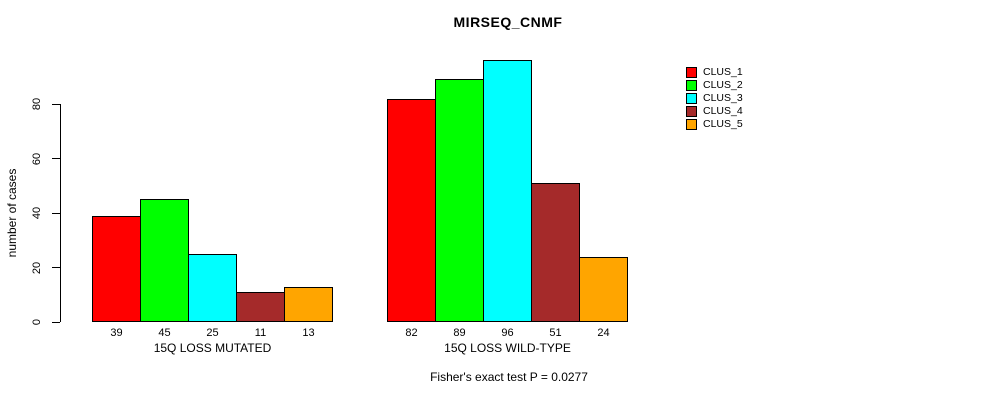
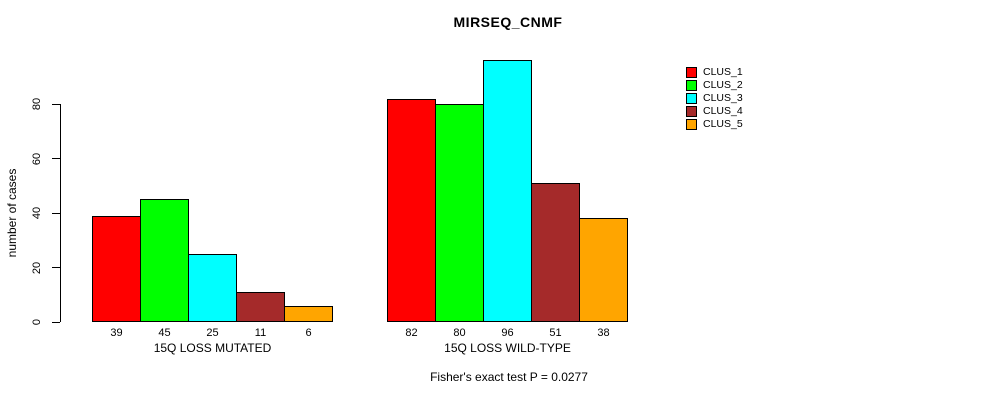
CLUS_5/15Q LOSS MUTATED: 13 -> 6
CLUS_2/15Q LOSS WILD-TYPE: 89 -> 80
CLUS_5/15Q LOSS WILD-TYPE: 24 -> 38
